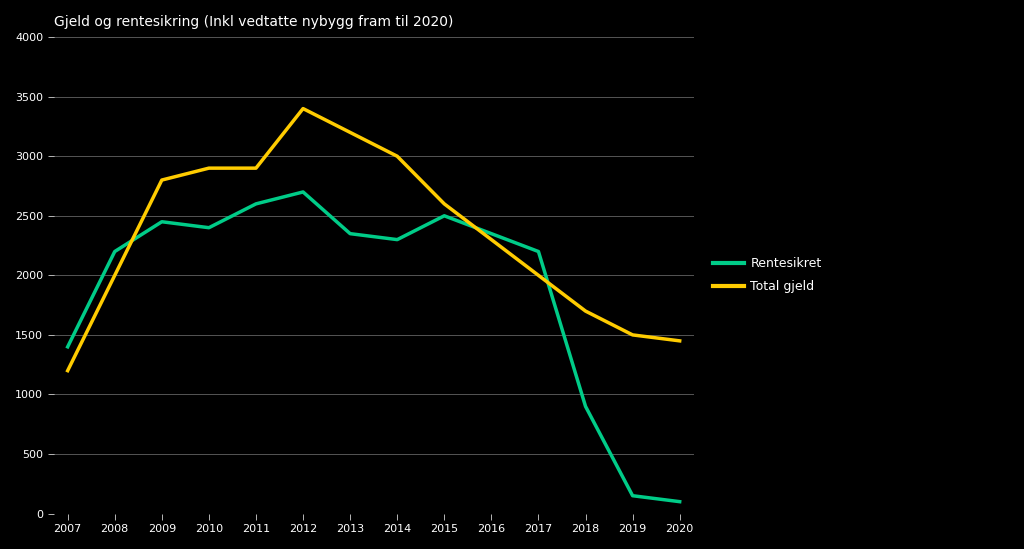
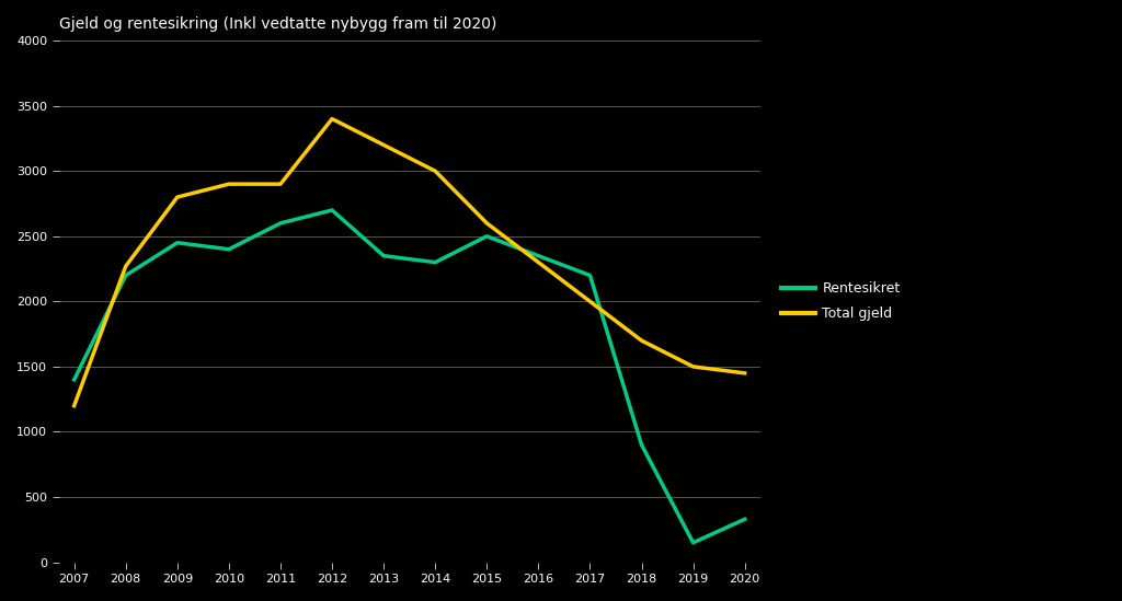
Total gjeld/2008: 2000 -> 2270
Rentesikret/2020: 100 -> 330
